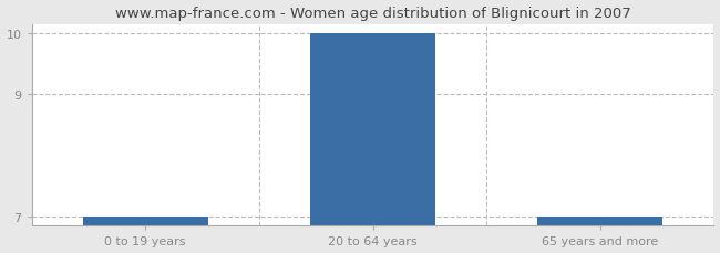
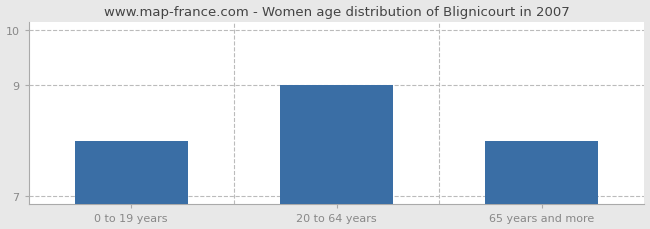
0 to 19 years: 7 -> 8
20 to 64 years: 10 -> 9
65 years and more: 7 -> 8
